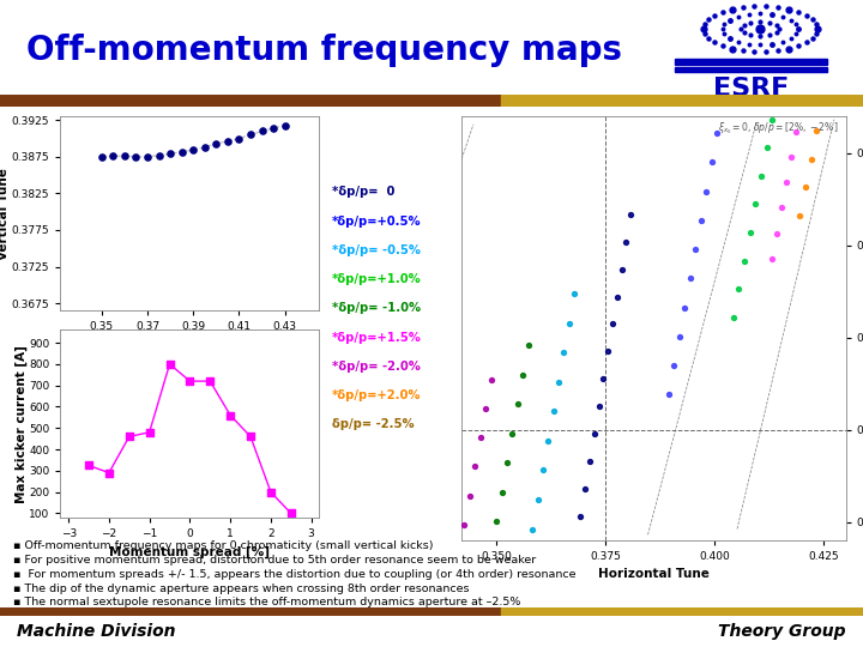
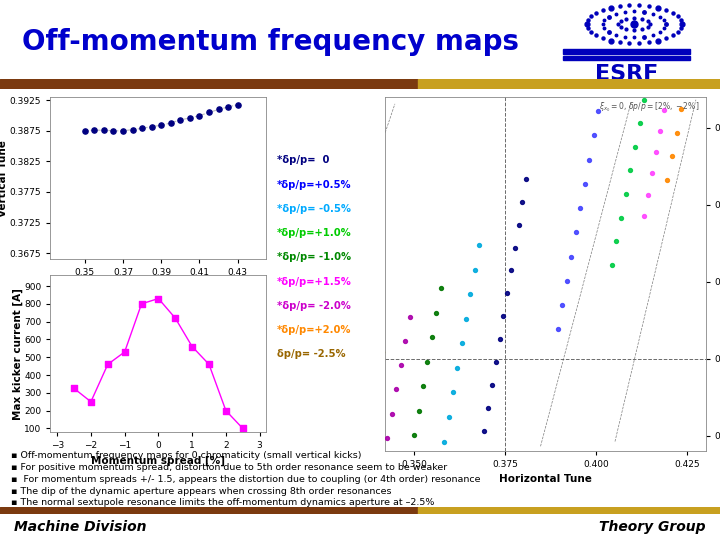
−2: 290 -> 250
−1: 480 -> 530
0: 720 -> 830
